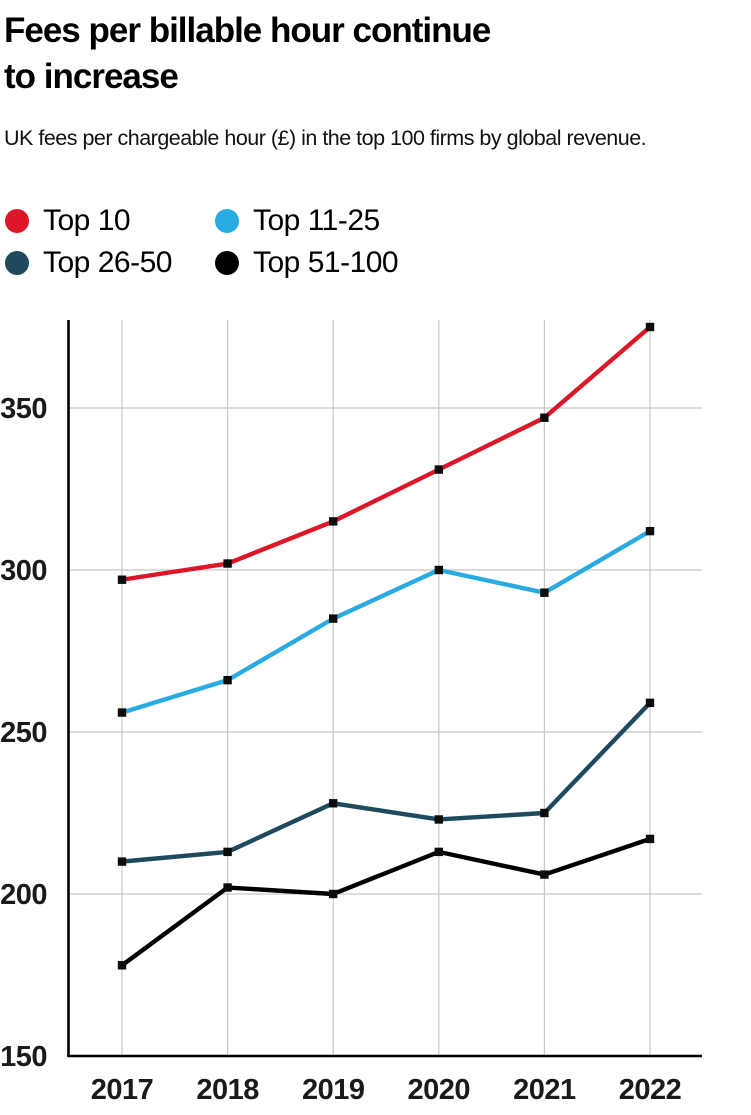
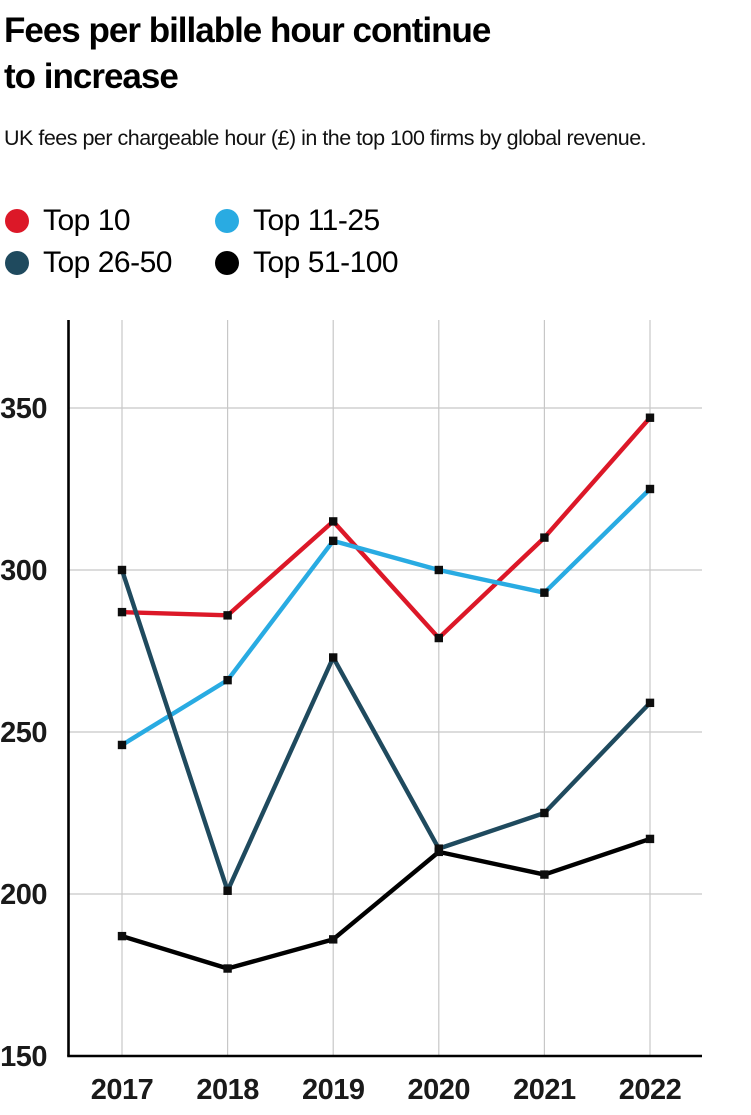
Top 10/2017: 297 -> 287
Top 11-25/2017: 256 -> 246
Top 26-50/2017: 210 -> 300
Top 51-100/2017: 178 -> 187
Top 10/2018: 302 -> 286
Top 26-50/2018: 213 -> 201
Top 51-100/2018: 202 -> 177
Top 11-25/2019: 285 -> 309
Top 26-50/2019: 228 -> 273
Top 51-100/2019: 200 -> 186
Top 10/2020: 331 -> 279
Top 26-50/2020: 223 -> 214
Top 10/2021: 347 -> 310
Top 10/2022: 375 -> 347
Top 11-25/2022: 312 -> 325
